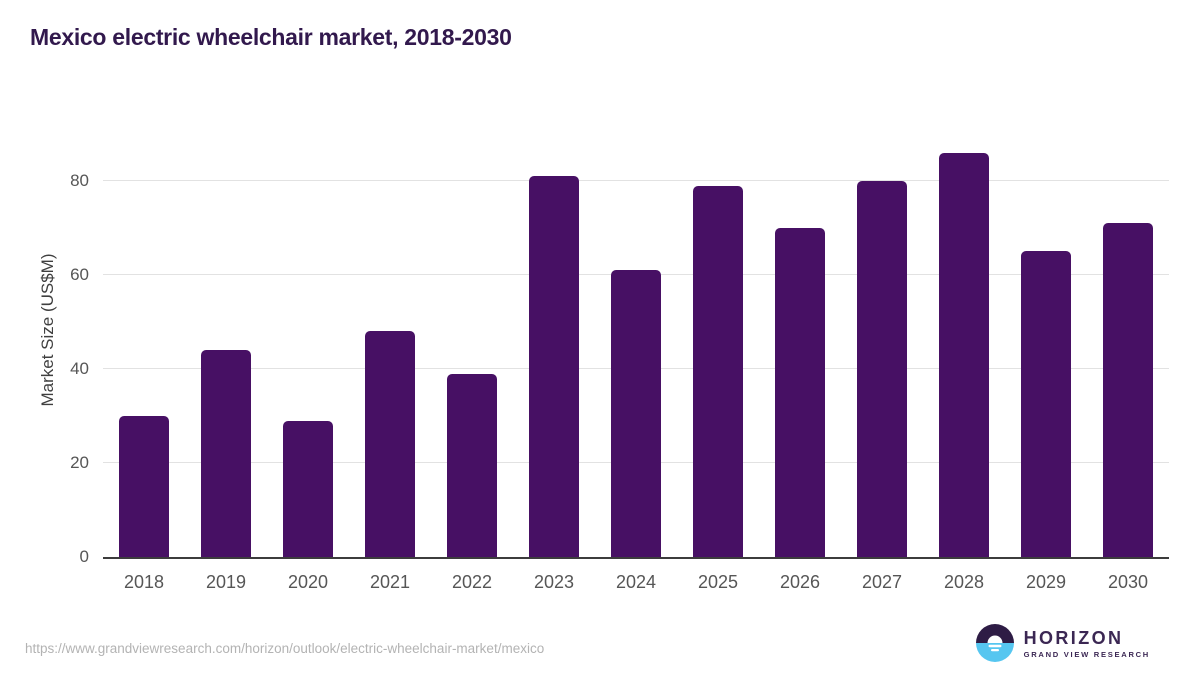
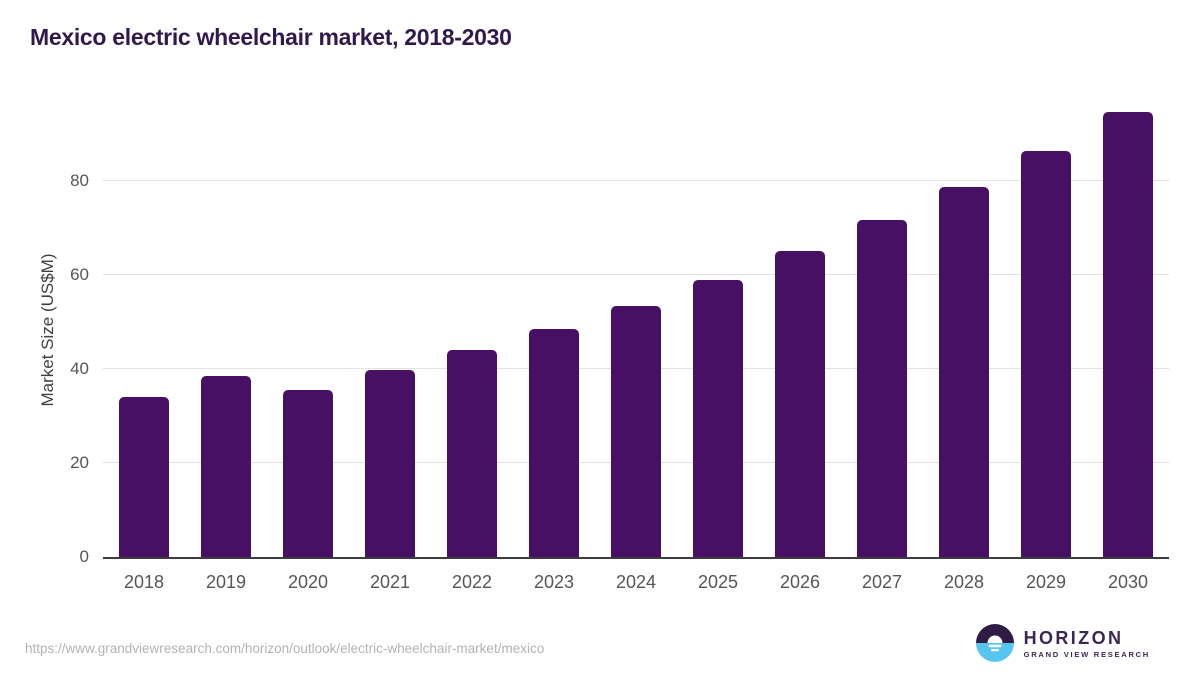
2018: 30 -> 34
2019: 44 -> 38
2020: 29 -> 36
2021: 48 -> 40
2022: 39 -> 44
2023: 81 -> 48
2024: 61 -> 53
2025: 79 -> 59
2026: 70 -> 65
2027: 80 -> 72
2028: 86 -> 79
2029: 65 -> 86
2030: 71 -> 95
